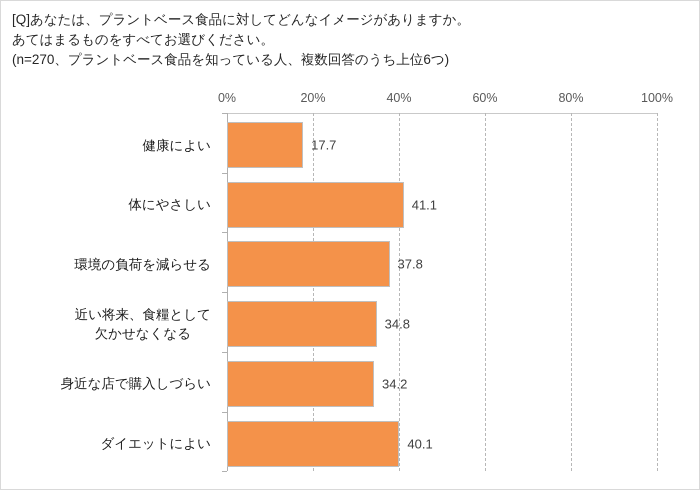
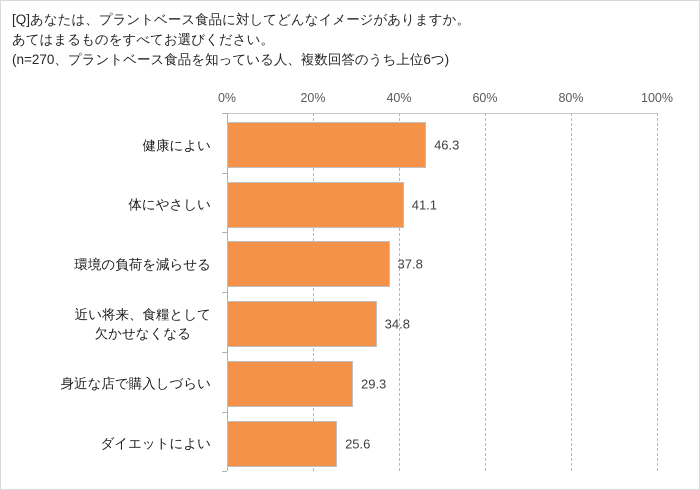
健康によい: 17.7 -> 46.3
身近な店で購入しづらい: 34.2 -> 29.3
ダイエットによい: 40.1 -> 25.6
